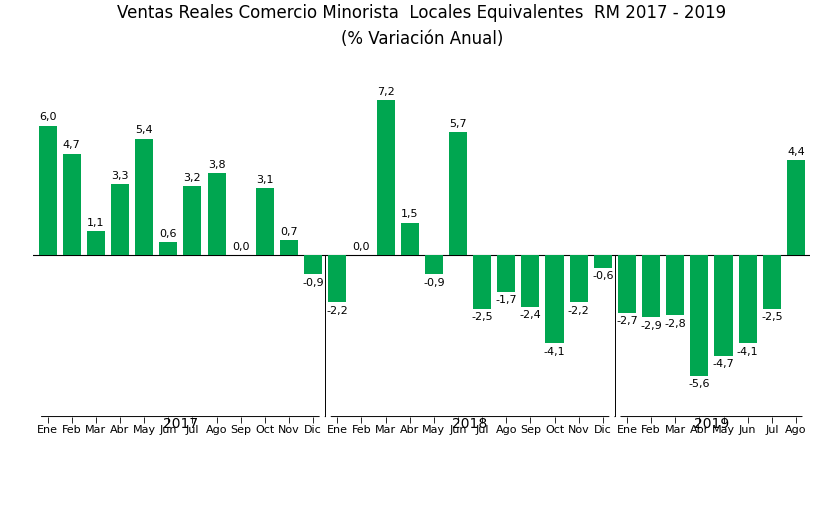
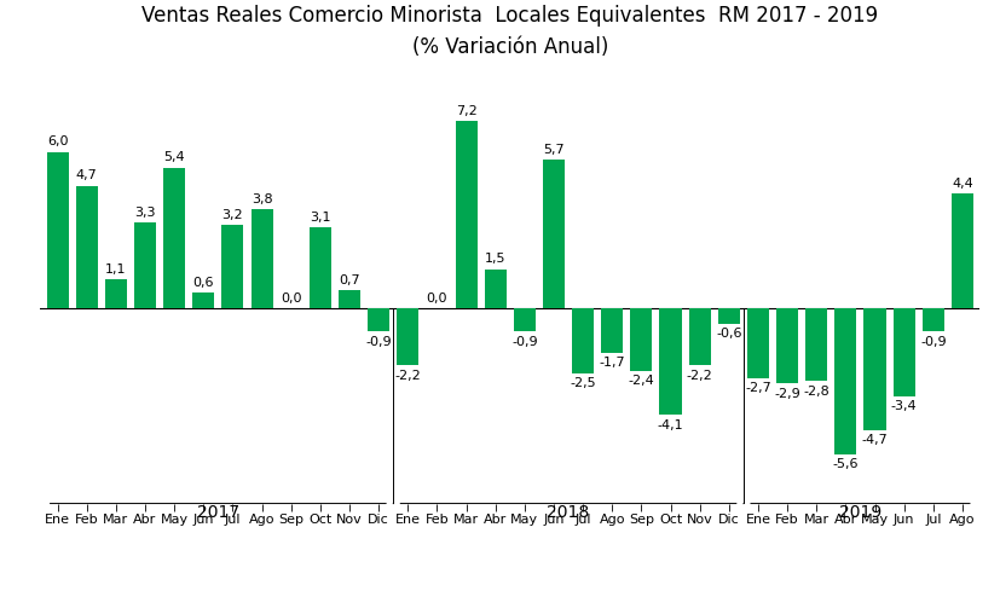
Jun: -4,1 -> -3,4
Jul: -2,5 -> -0,9
